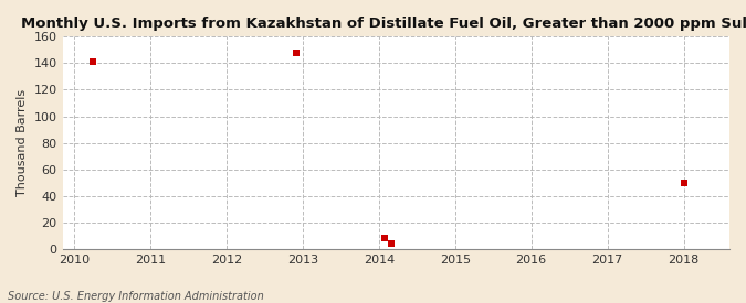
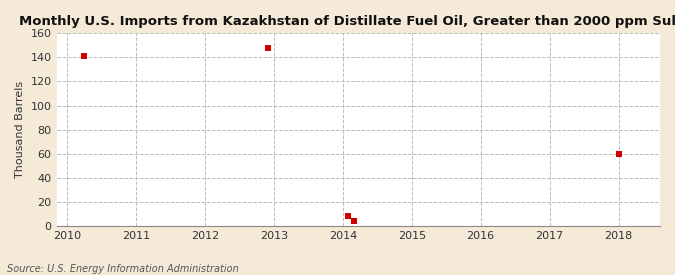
2018: 50 -> 60
